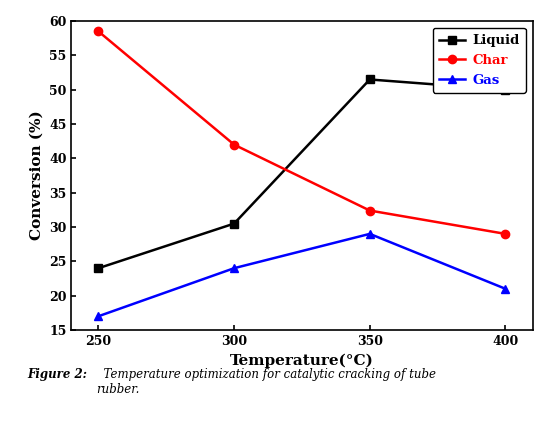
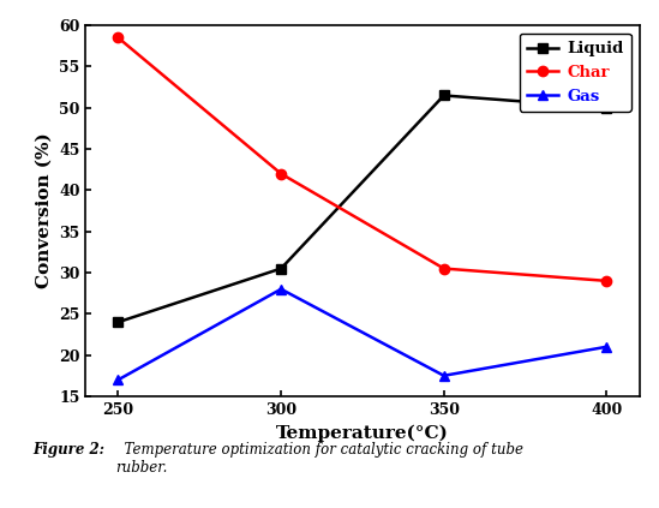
Gas/300: 24.0 -> 28.0
Char/350: 32.4 -> 30.5
Gas/350: 29.0 -> 17.5
